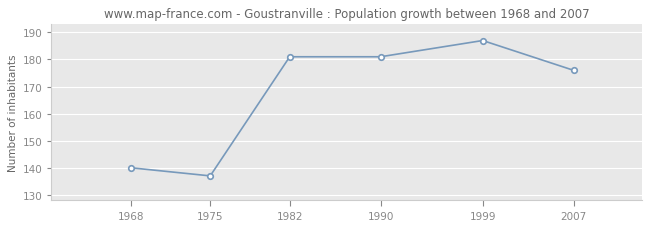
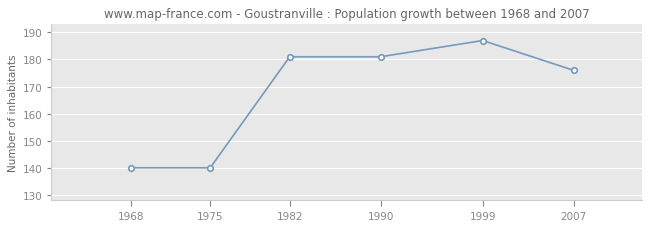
1975: 137 -> 140
